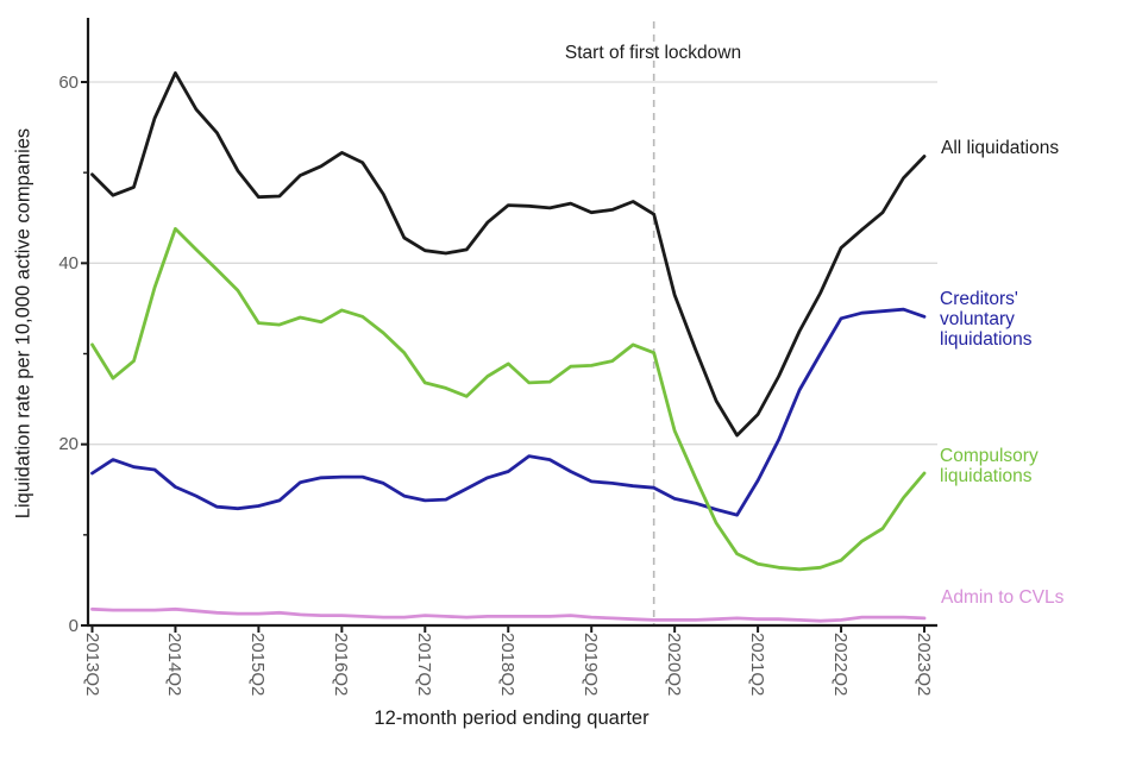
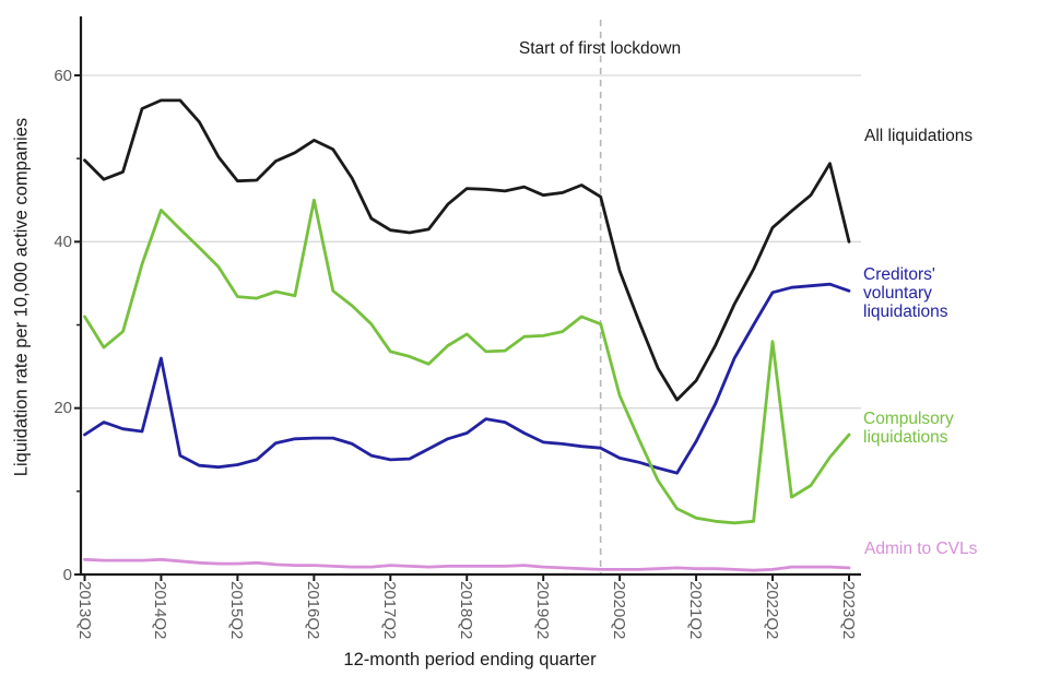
All liquidations/2014Q2: 61 -> 57
Creditors' voluntary liquidations/2014Q2: 15 -> 26
Compulsory liquidations/2016Q2: 35 -> 45
Compulsory liquidations/2022Q2: 7 -> 28
All liquidations/2023Q2: 52 -> 40
